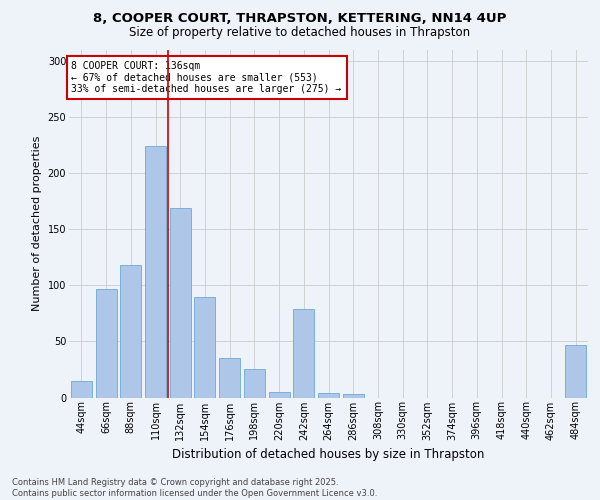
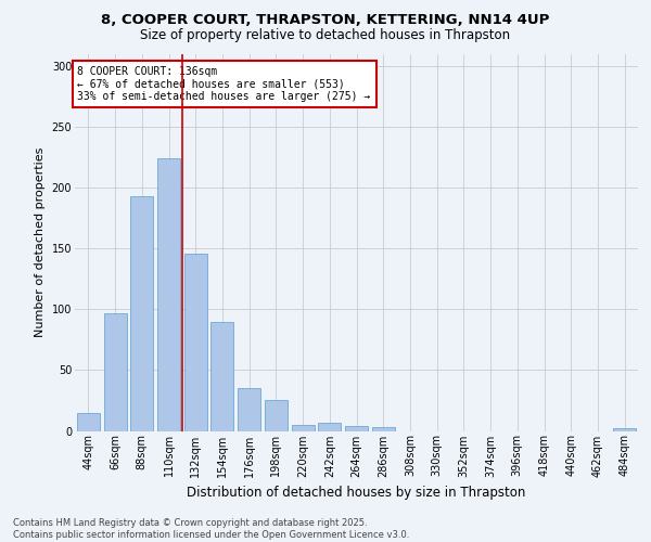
88sqm: 118 -> 193
132sqm: 169 -> 146
242sqm: 79 -> 7
484sqm: 47 -> 2
